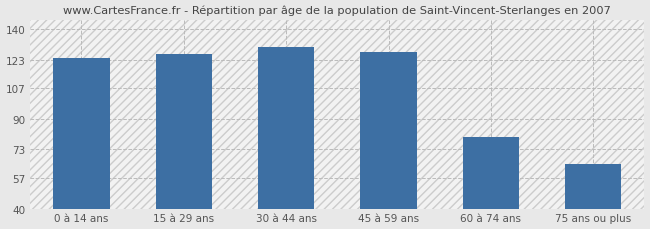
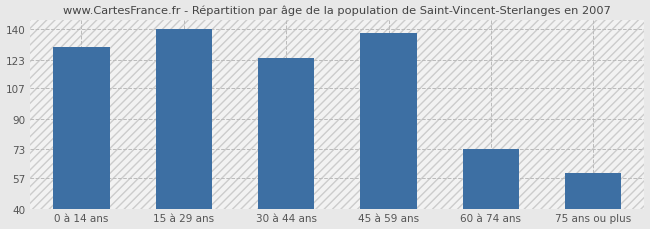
0 à 14 ans: 124 -> 130
15 à 29 ans: 126 -> 140
30 à 44 ans: 130 -> 124
45 à 59 ans: 127 -> 138
60 à 74 ans: 80 -> 73
75 ans ou plus: 65 -> 60
